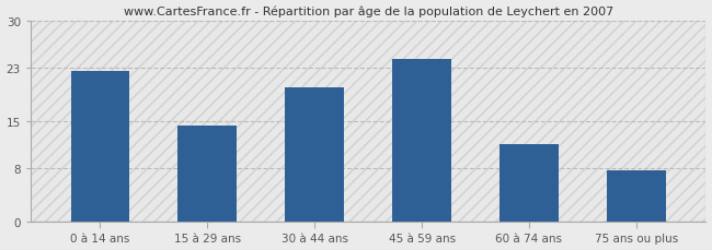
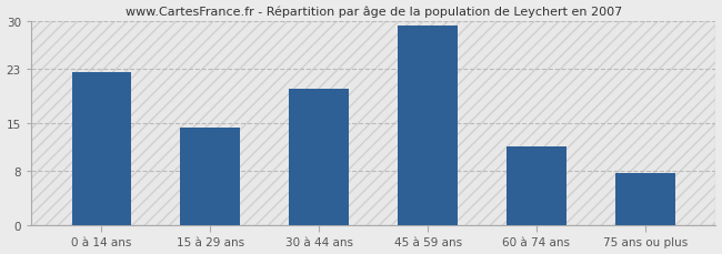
45 à 59 ans: 24.2 -> 29.3
